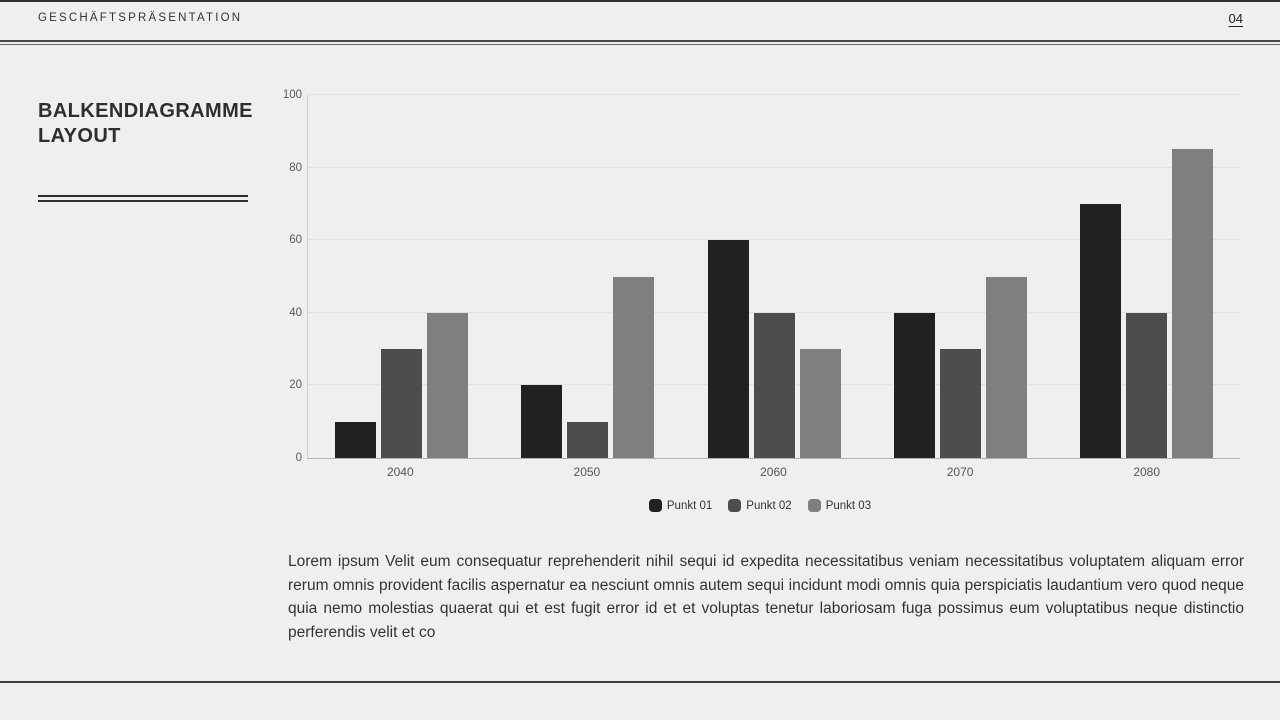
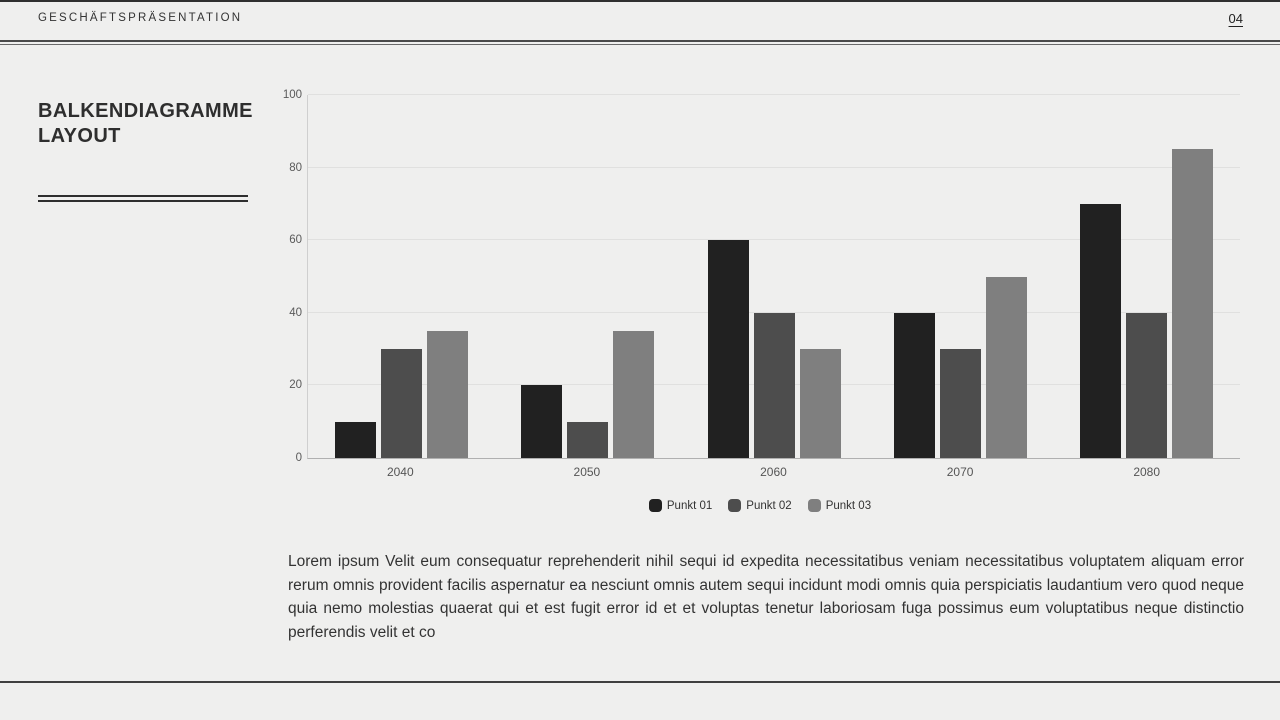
Punkt 03/2040: 40 -> 35
Punkt 03/2050: 50 -> 35
